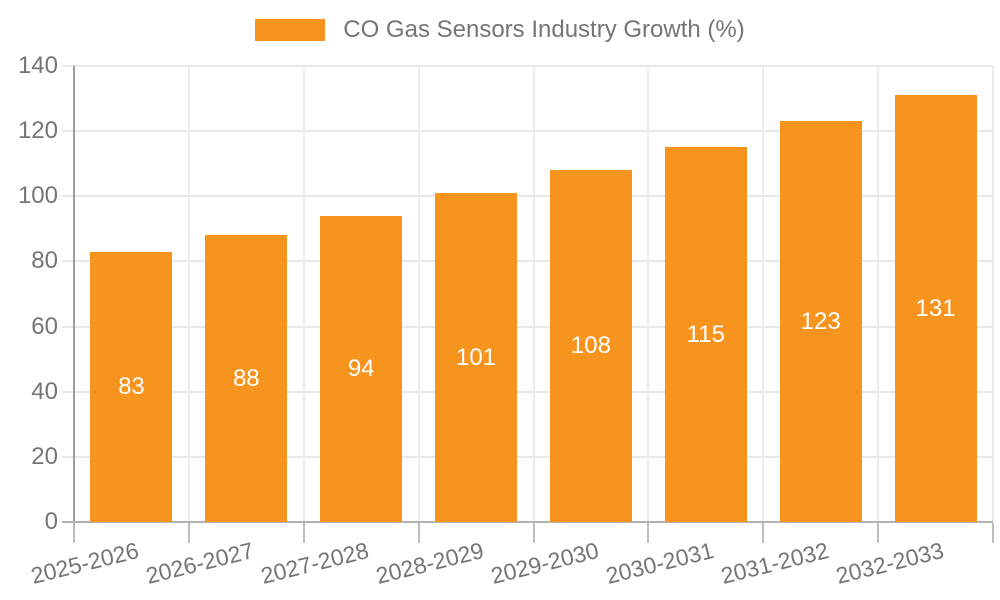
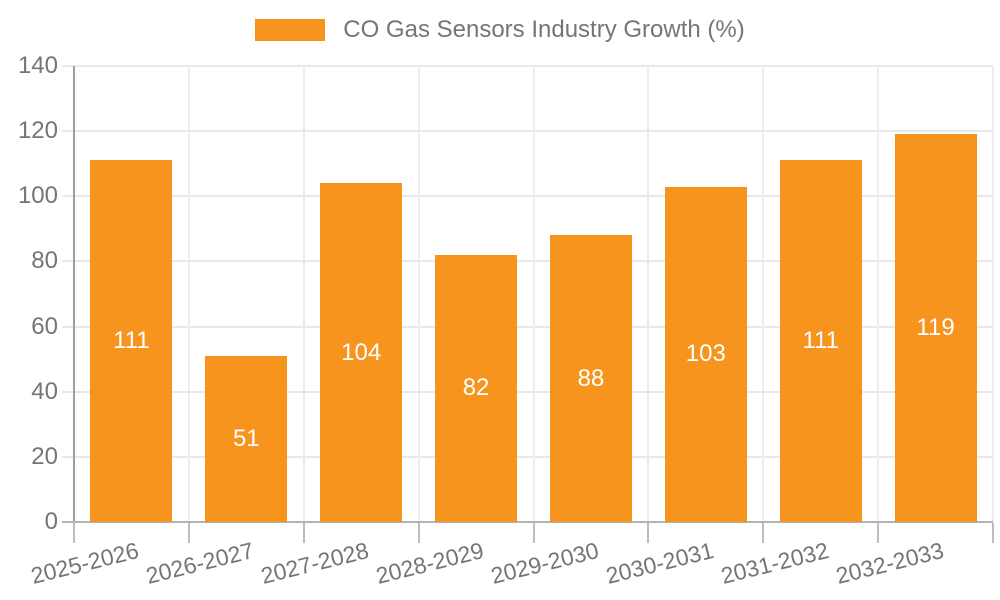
2025-2026: 83 -> 111
2026-2027: 88 -> 51
2027-2028: 94 -> 104
2028-2029: 101 -> 82
2029-2030: 108 -> 88
2030-2031: 115 -> 103
2031-2032: 123 -> 111
2032-2033: 131 -> 119
